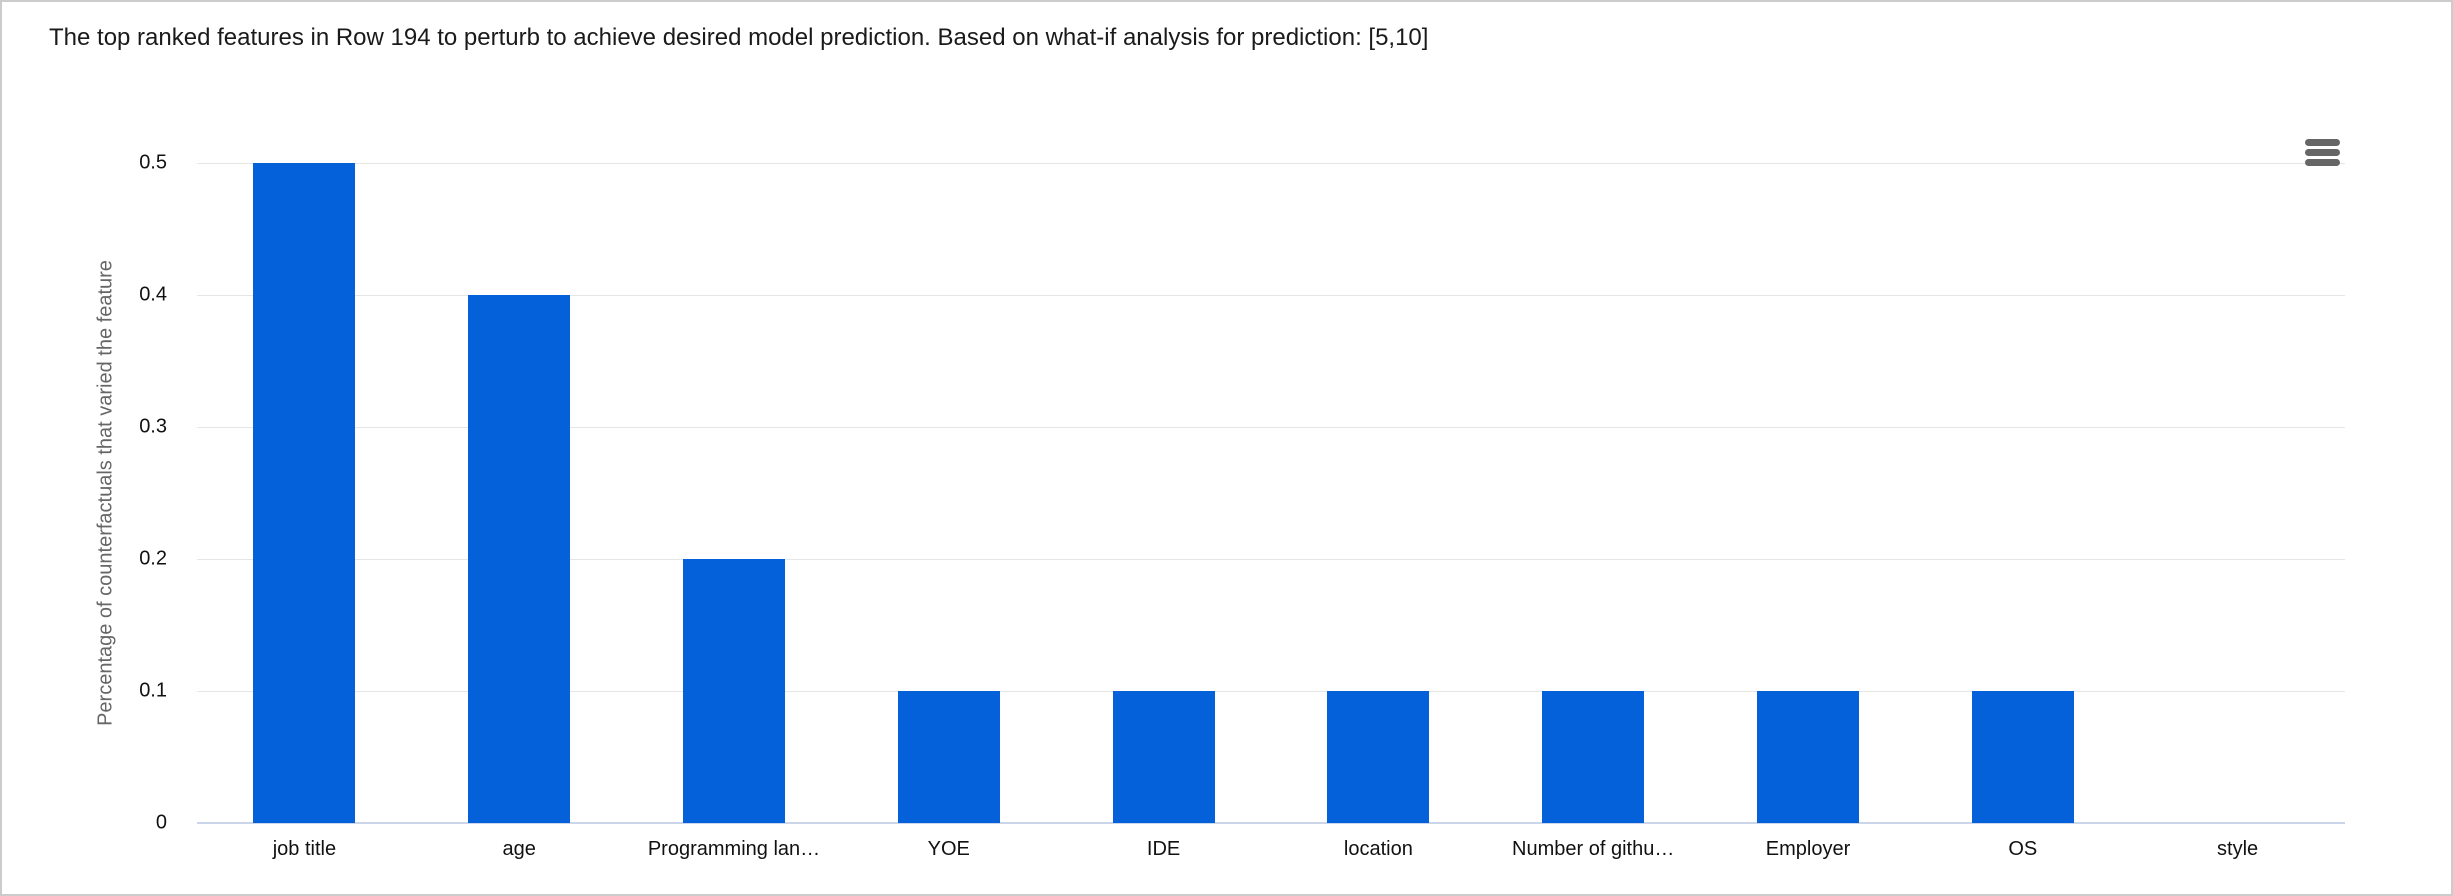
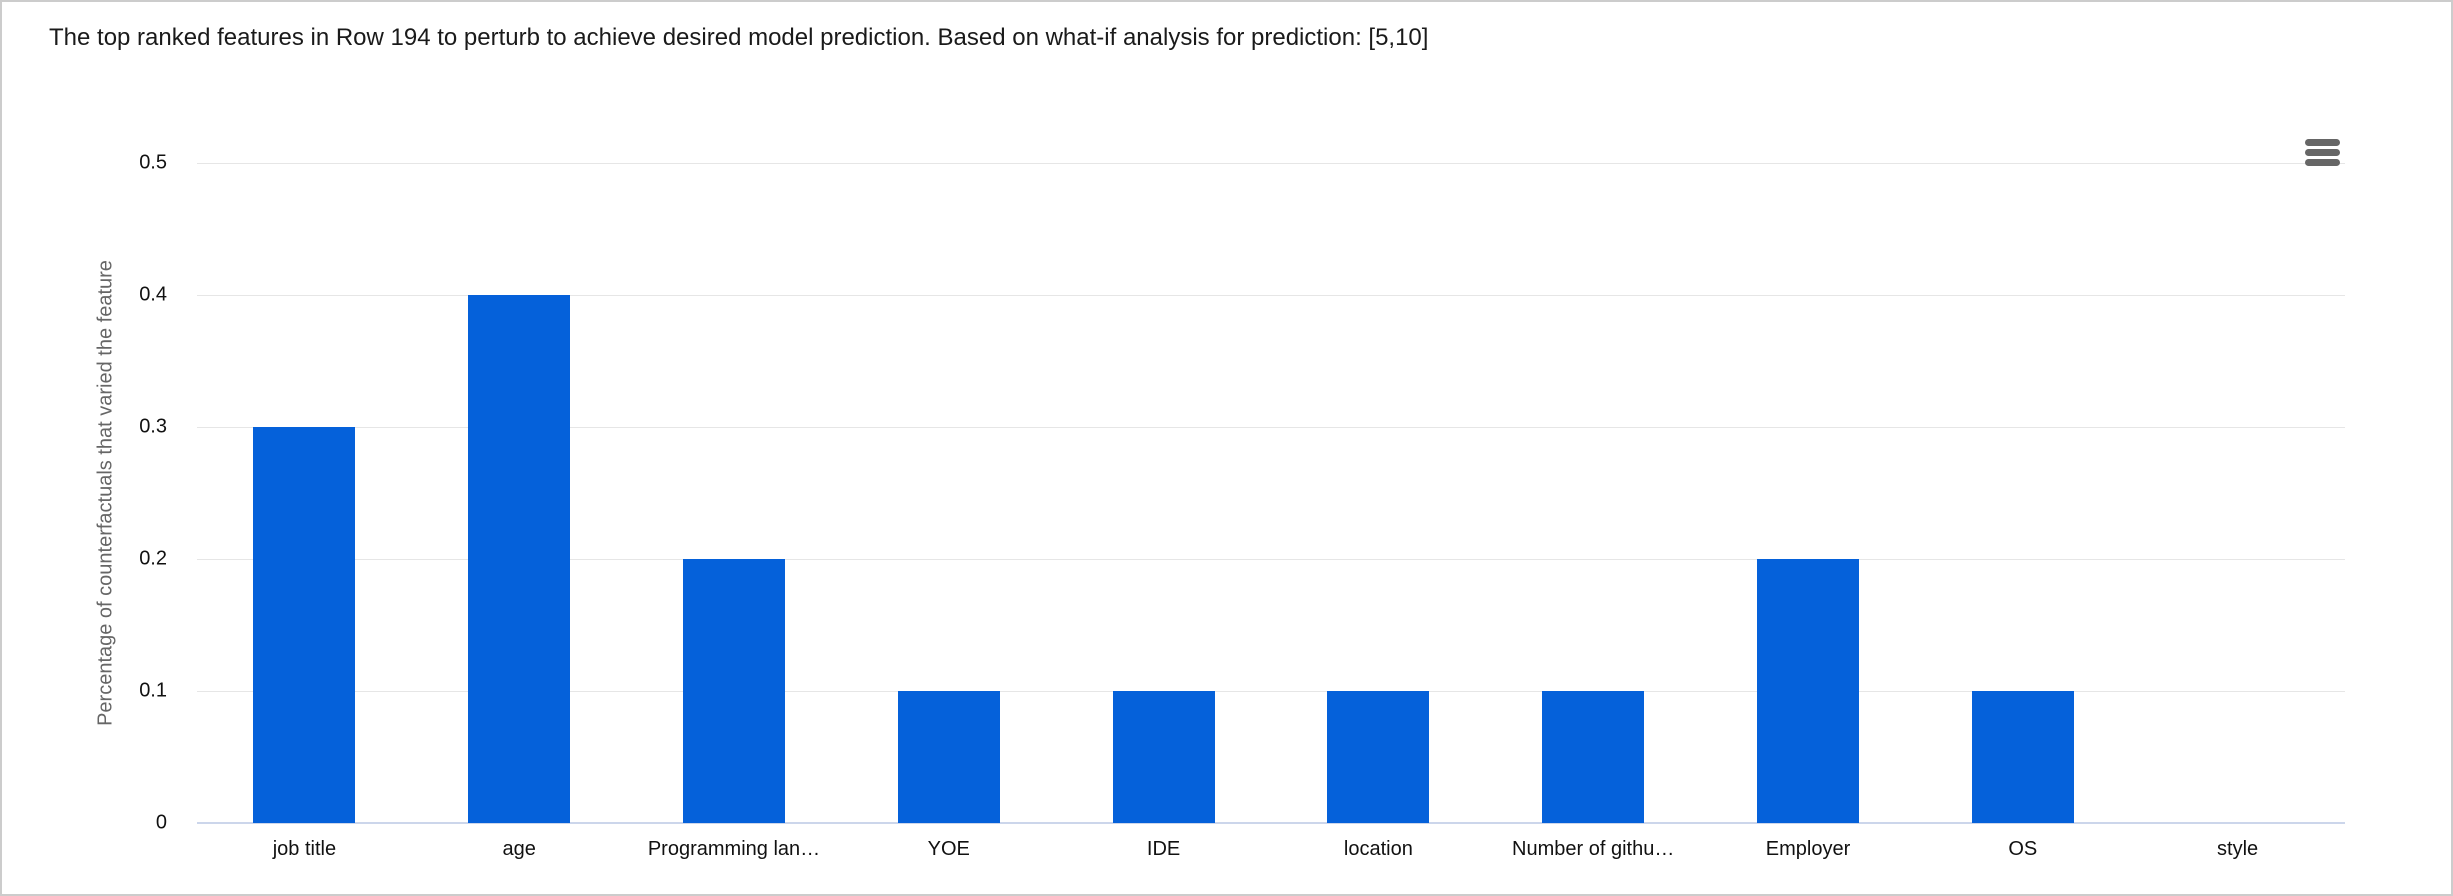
job title: 0.5 -> 0.3
Employer: 0.1 -> 0.2
